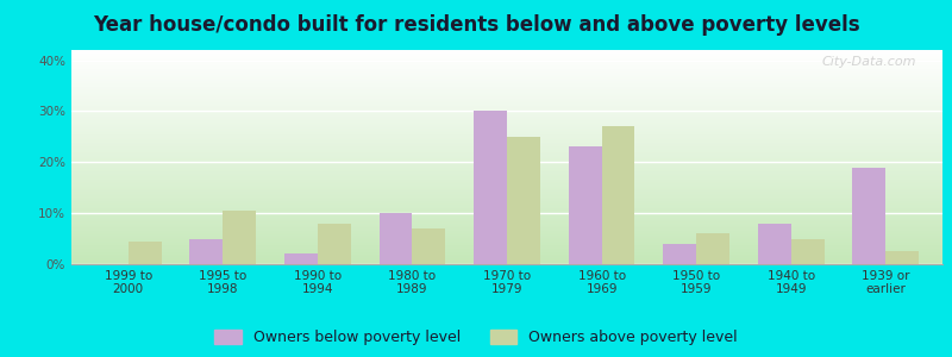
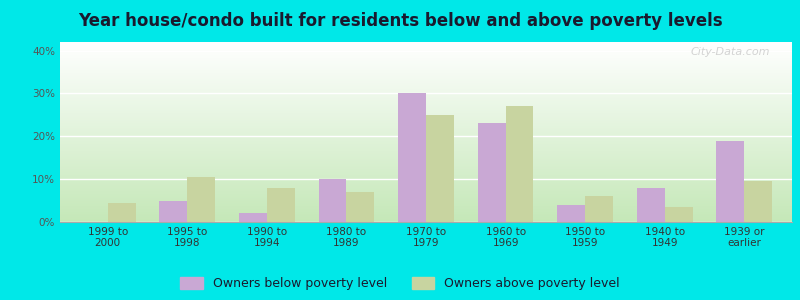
Owners above poverty level/1940 to 1949: 5.0% -> 3.5%
Owners above poverty level/1939 or earlier: 2.5% -> 9.5%
